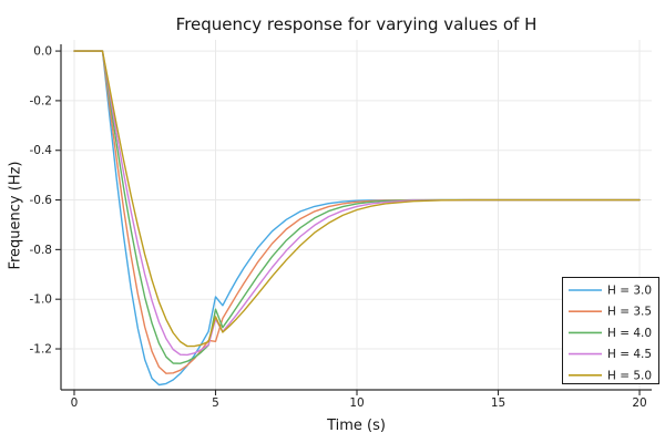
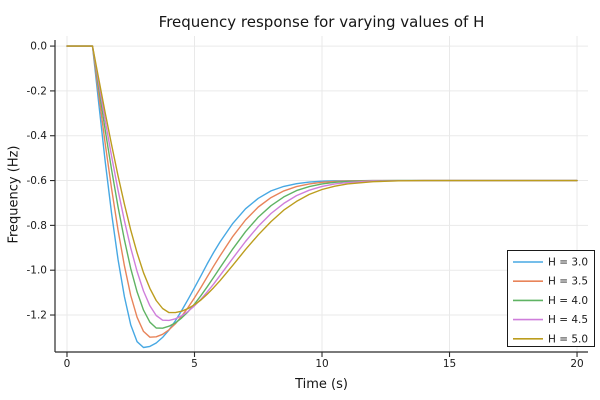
H = 3.0/5: -0.99 -> -1.08
H = 3.5/5: -1.17 -> -1.12
H = 4.0/5: -1.04 -> -1.15
H = 4.5/5: -1.08 -> -1.16
H = 5.0/5: -1.07 -> -1.15
